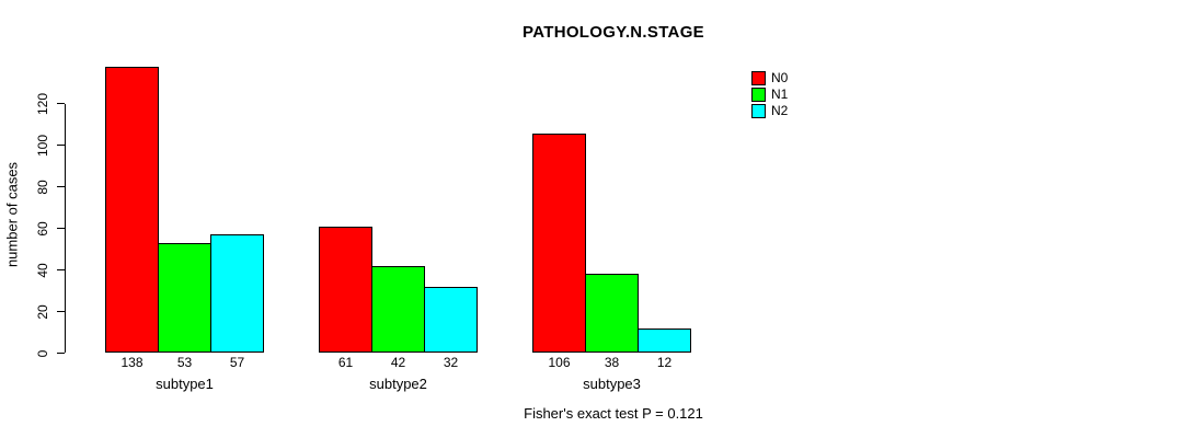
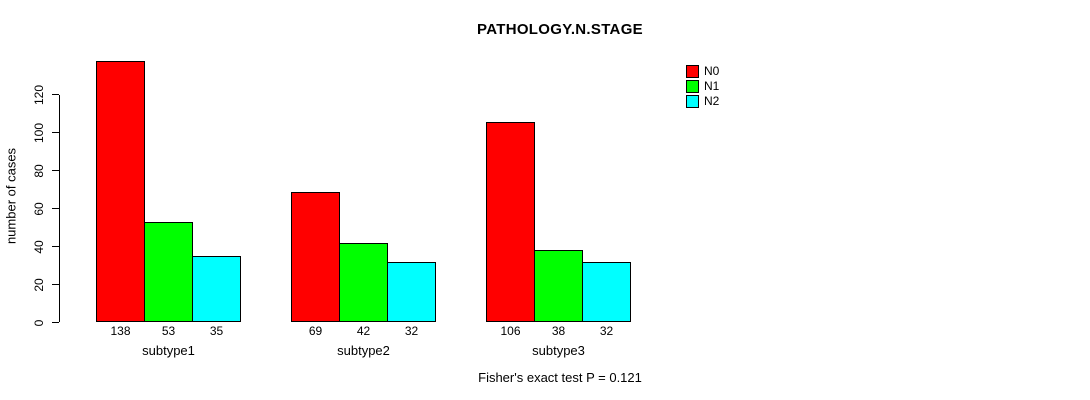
N2/subtype1: 57 -> 35
N0/subtype2: 61 -> 69
N2/subtype3: 12 -> 32
